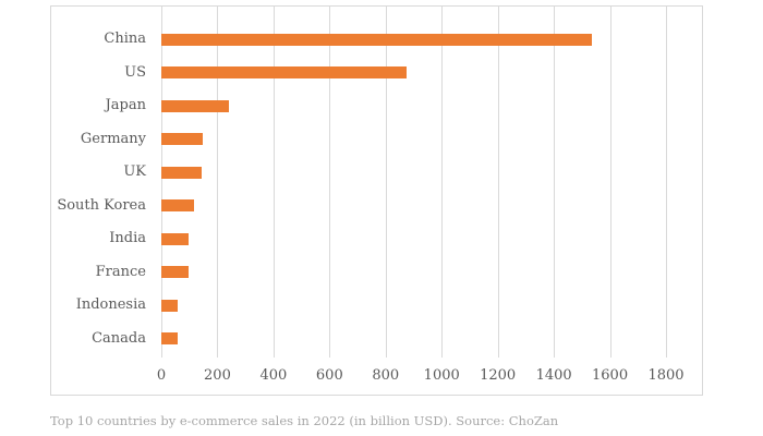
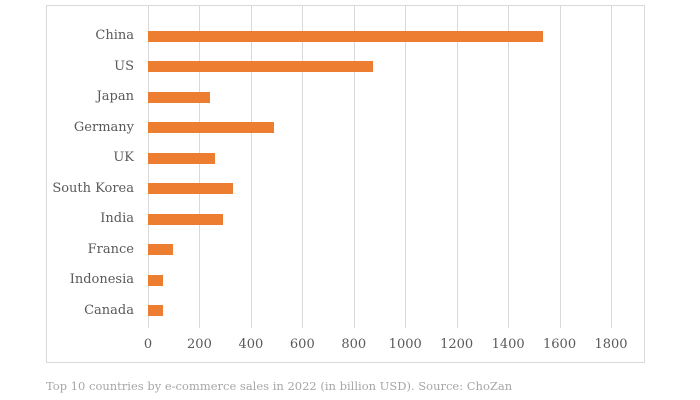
Germany: 150 -> 490
UK: 140 -> 260
South Korea: 120 -> 330
India: 100 -> 290
